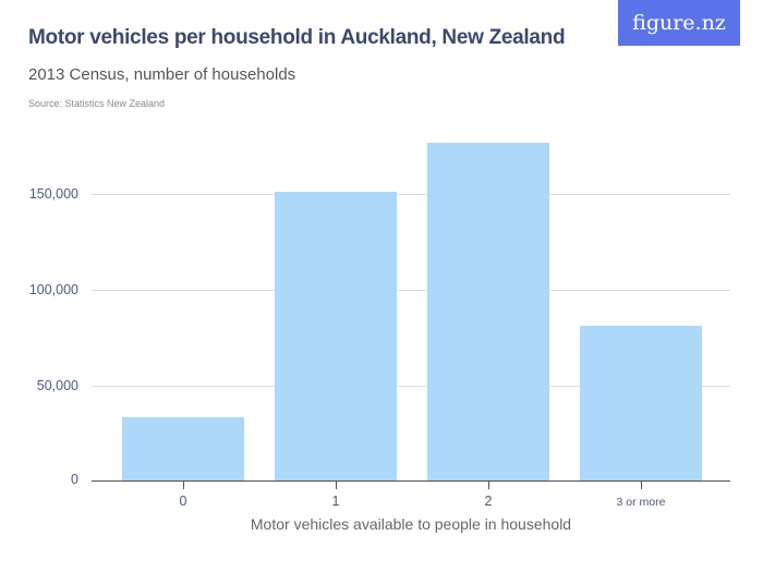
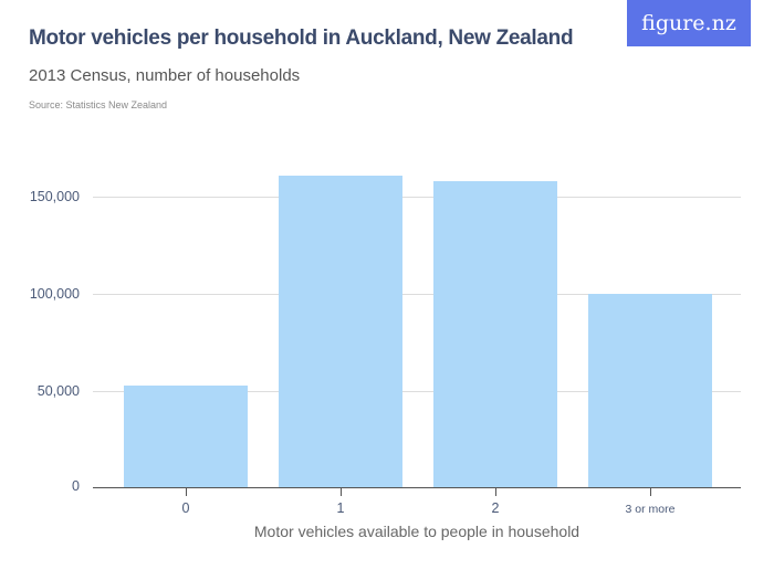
0: 34000 -> 53000
1: 151000 -> 161000
2: 177000 -> 158000
3 or more: 81000 -> 100000
